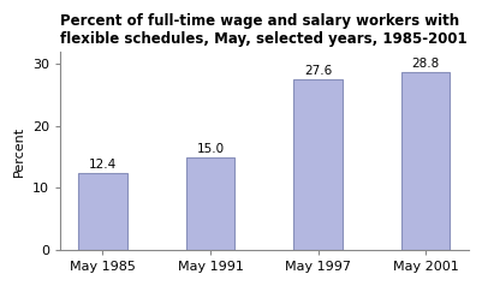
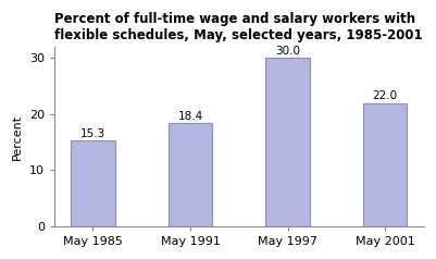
May 1985: 12.4 -> 15.3
May 1991: 15.0 -> 18.4
May 1997: 27.6 -> 30.0
May 2001: 28.8 -> 22.0
